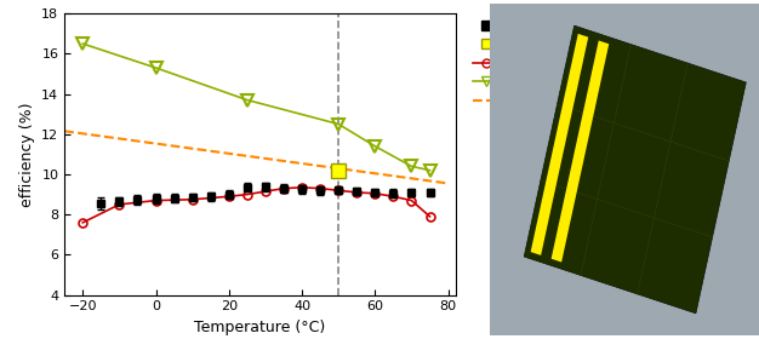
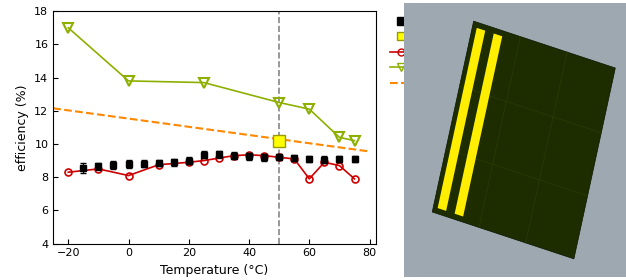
DSSC experimental/−20: 7.6 -> 8.3
Poly-Si experimental/−20: 16.5 -> 17.0
DSSC experimental/0: 8.7 -> 8.1
Poly-Si experimental/0: 15.3 -> 13.8
DSSC experimental/60: 9.1 -> 7.9
Poly-Si experimental/60: 11.4 -> 12.1
